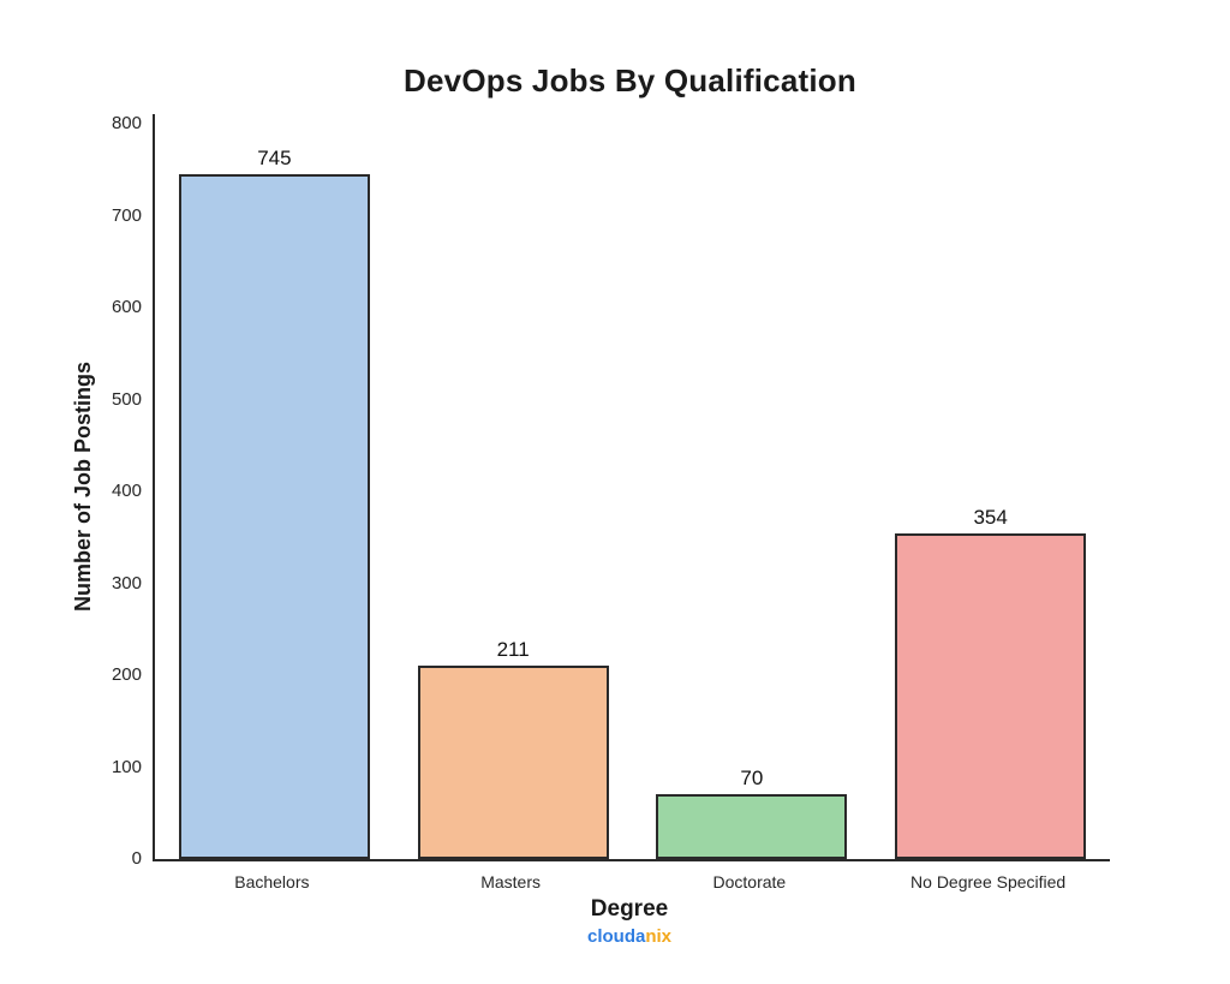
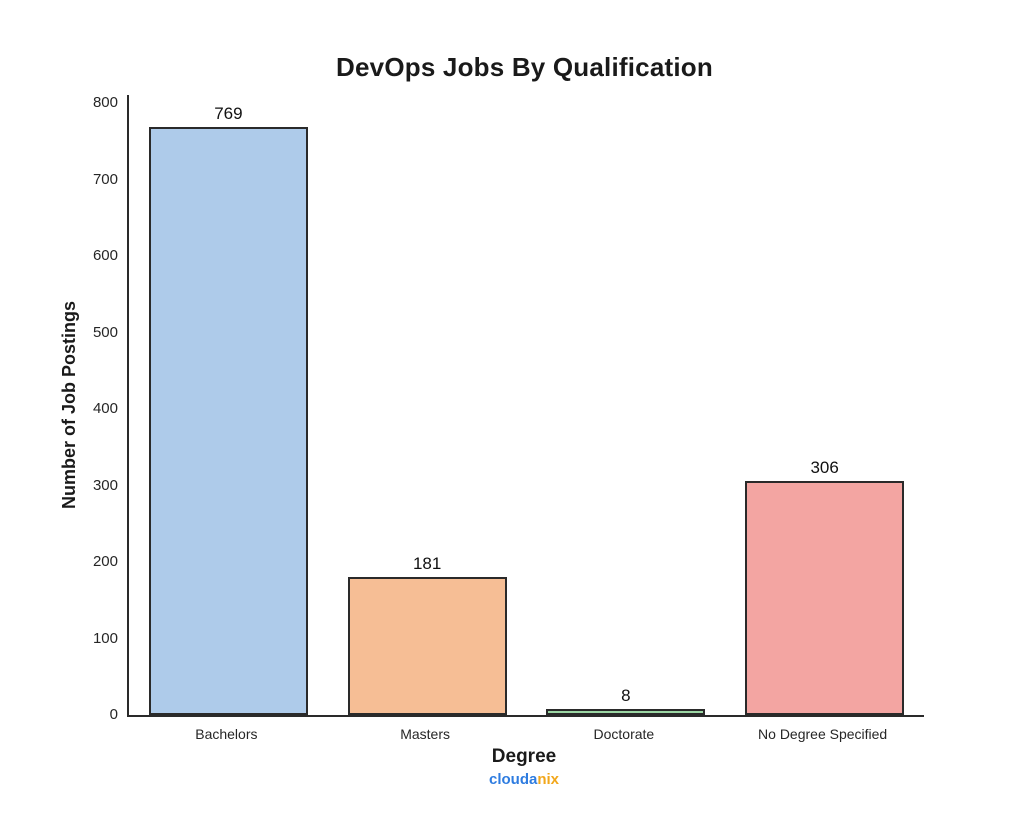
Bachelors: 745 -> 769
Masters: 211 -> 181
Doctorate: 70 -> 8
No Degree Specified: 354 -> 306
